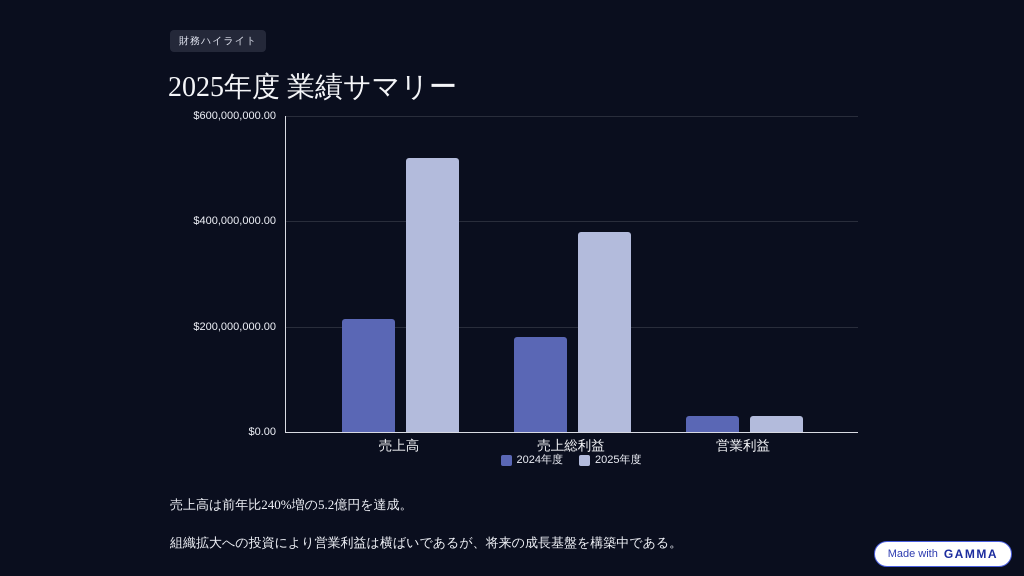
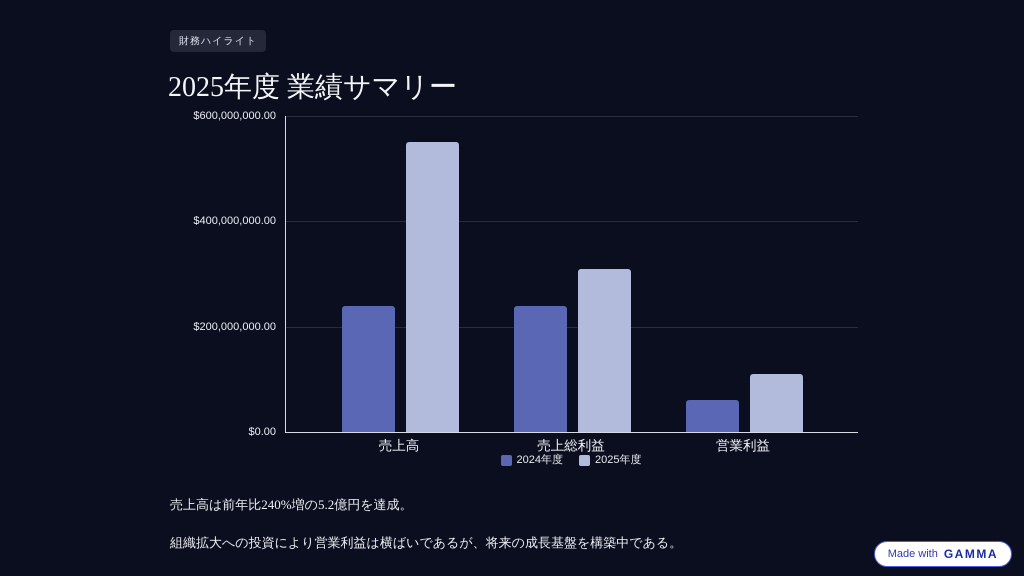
2024年度/売上高: $220000000 -> $240000000
2025年度/売上高: $520000000 -> $550000000
2024年度/売上総利益: $180000000 -> $240000000
2025年度/売上総利益: $380000000 -> $310000000
2024年度/営業利益: $30000000 -> $60000000
2025年度/営業利益: $30000000 -> $110000000
